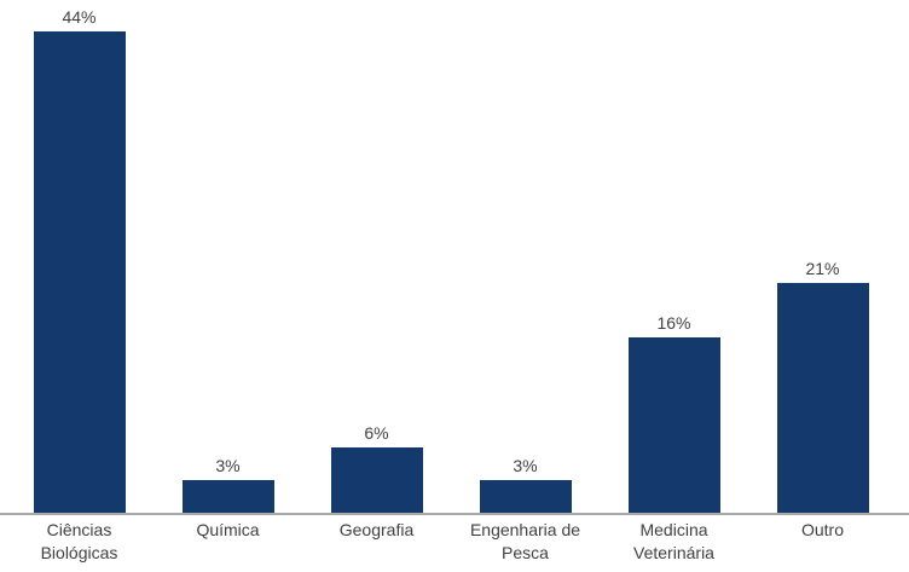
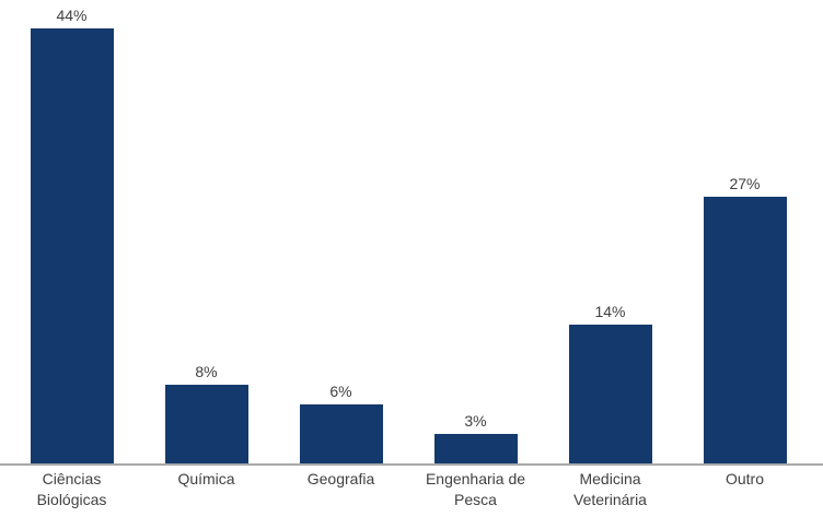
Química: 3% -> 8%
Medicina Veterinária: 16% -> 14%
Outro: 21% -> 27%
